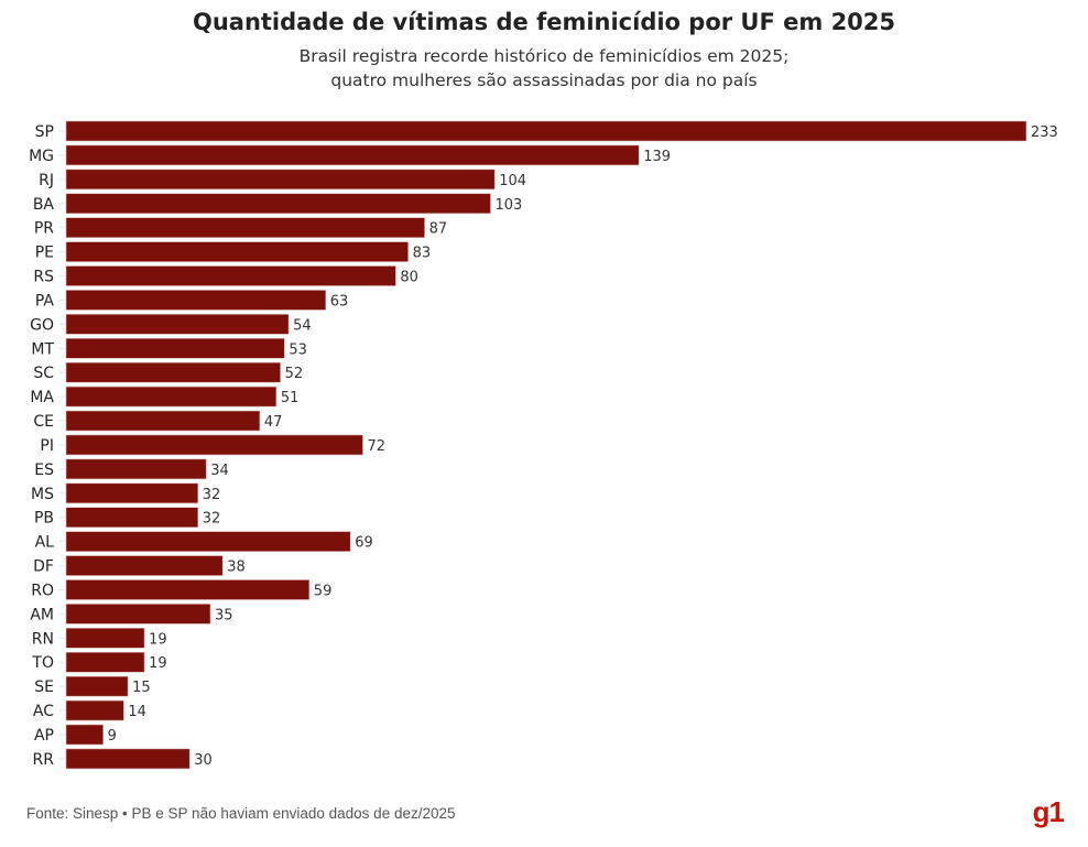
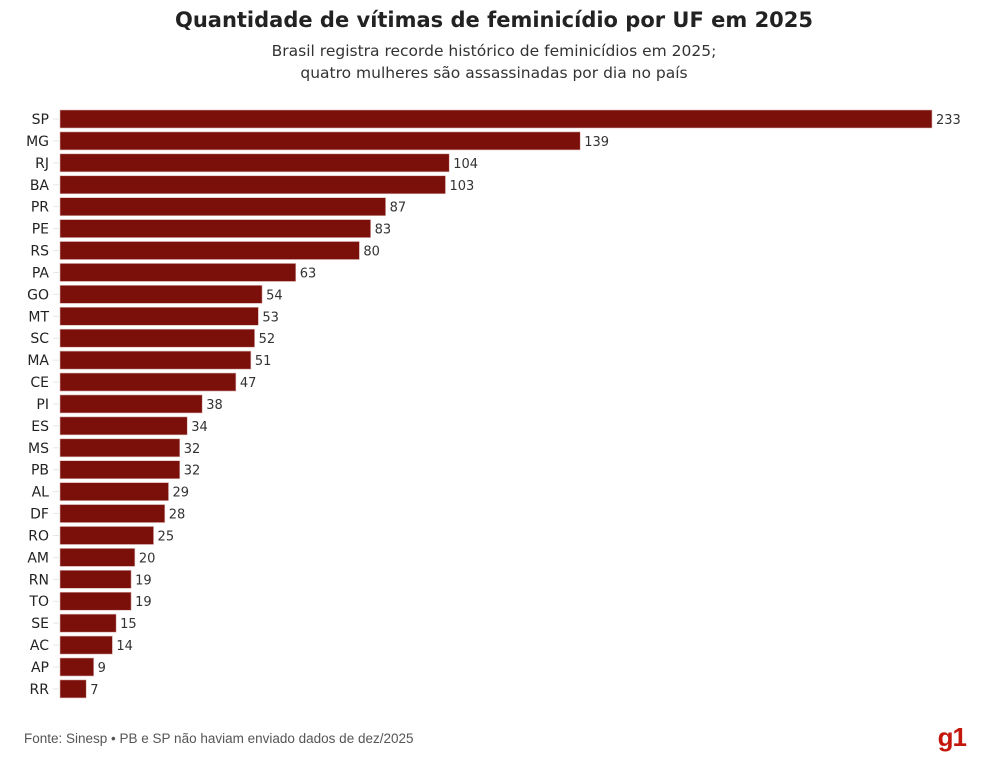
PI: 72 -> 38
AL: 69 -> 29
DF: 38 -> 28
RO: 59 -> 25
AM: 35 -> 20
RR: 30 -> 7
